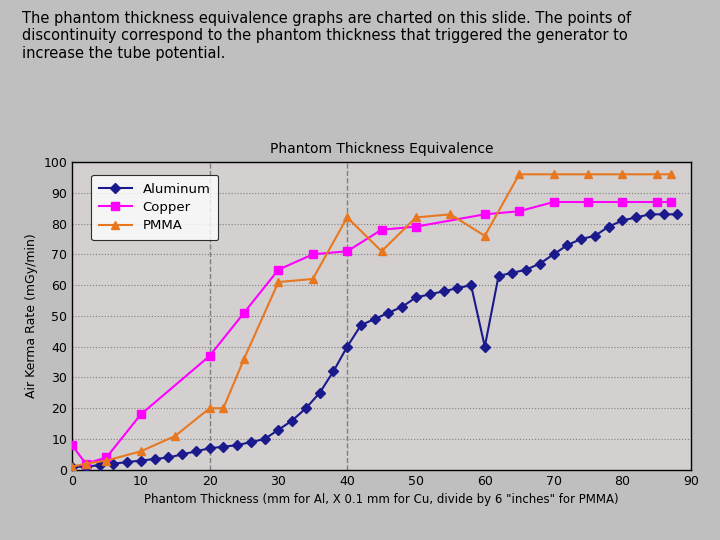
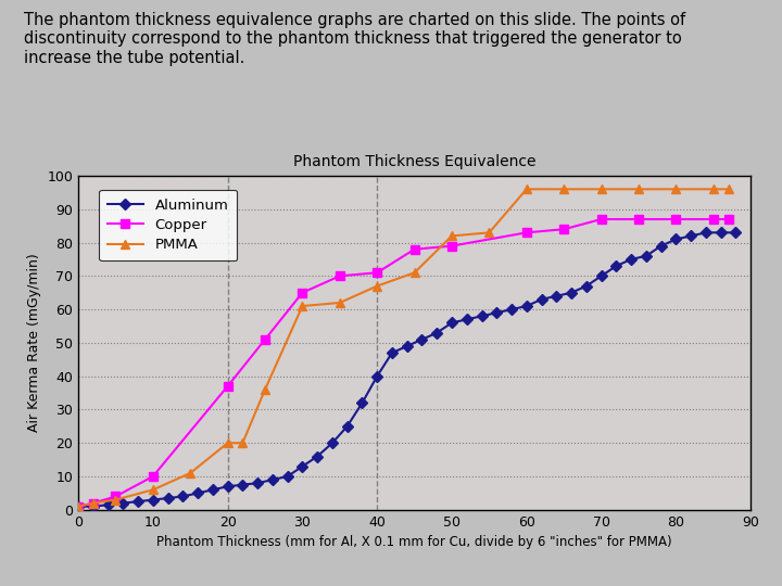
Copper/0: 8 -> 1
Copper/10: 18 -> 10
PMMA/40: 82 -> 67
Aluminum/60: 40.0 -> 61.0
PMMA/60: 76 -> 96
